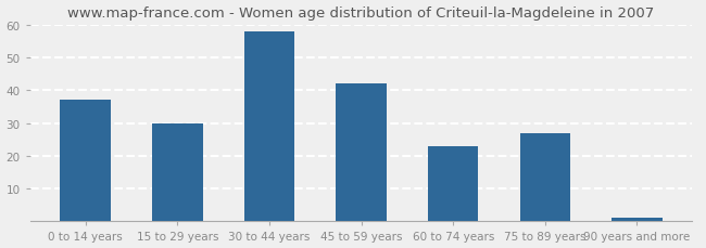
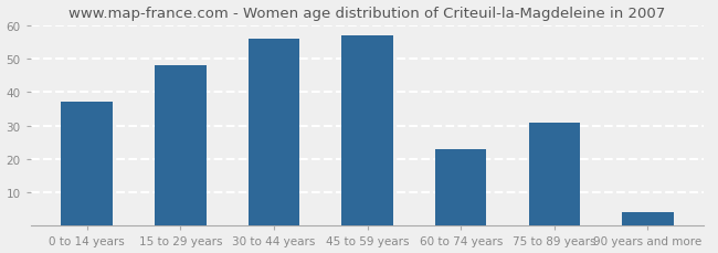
15 to 29 years: 30 -> 48
30 to 44 years: 58 -> 56
45 to 59 years: 42 -> 57
75 to 89 years: 27 -> 31
90 years and more: 1 -> 4
